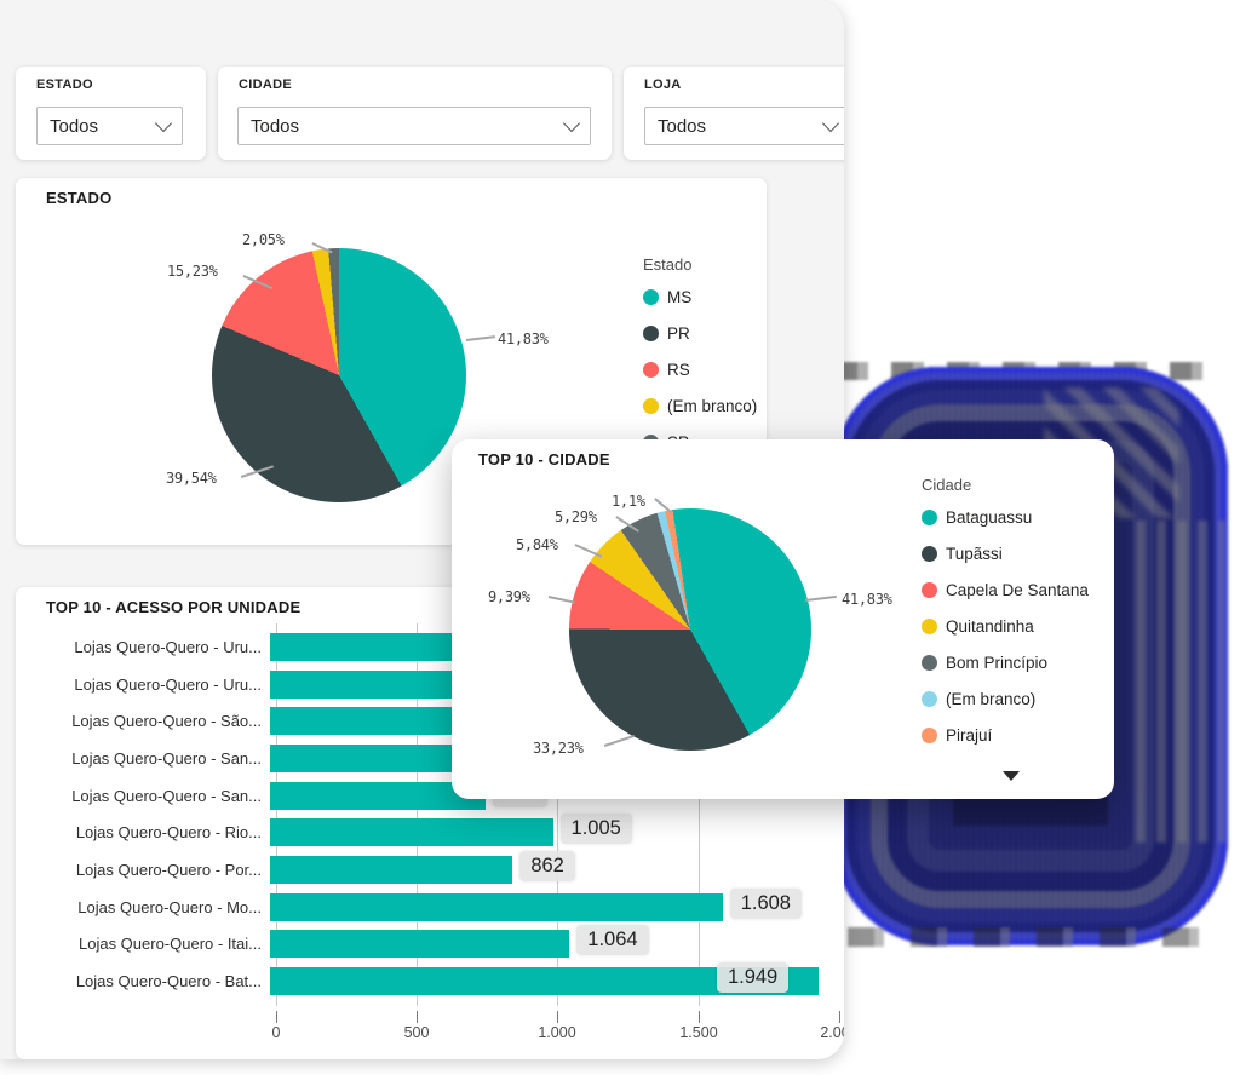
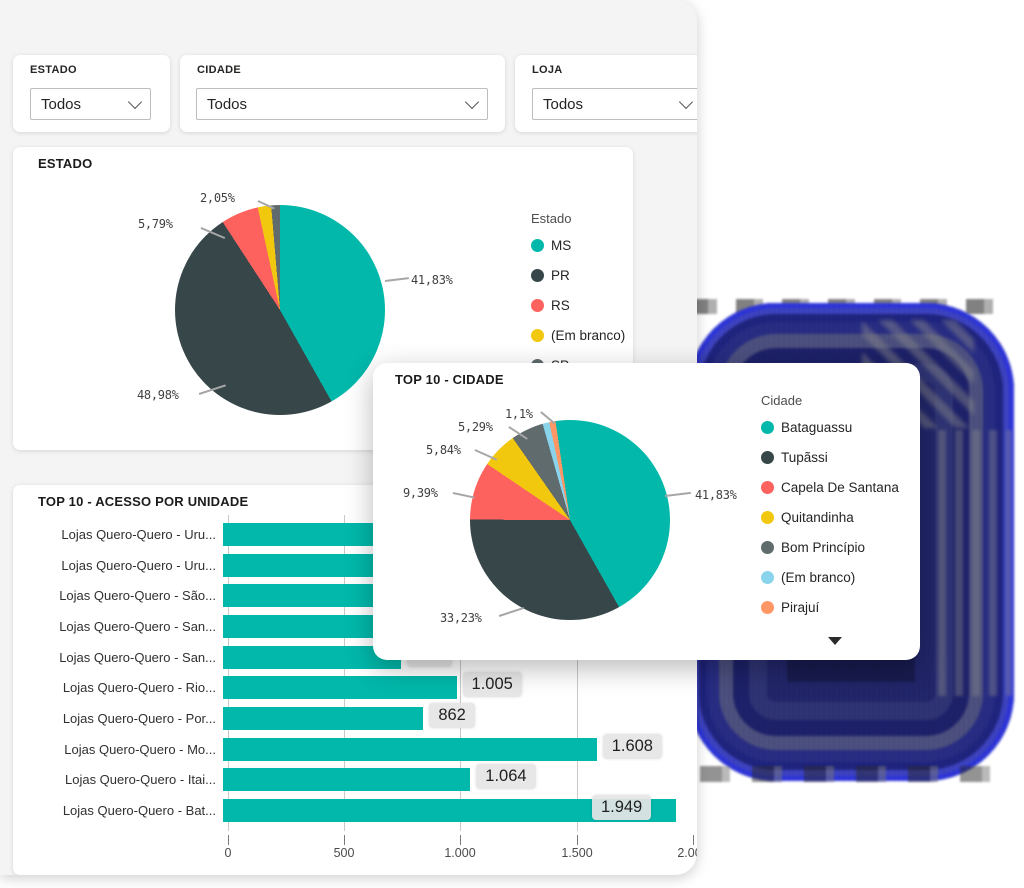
ESTADO/PR: 39,54% -> 48,98%
ESTADO/RS: 15,23% -> 5,79%
